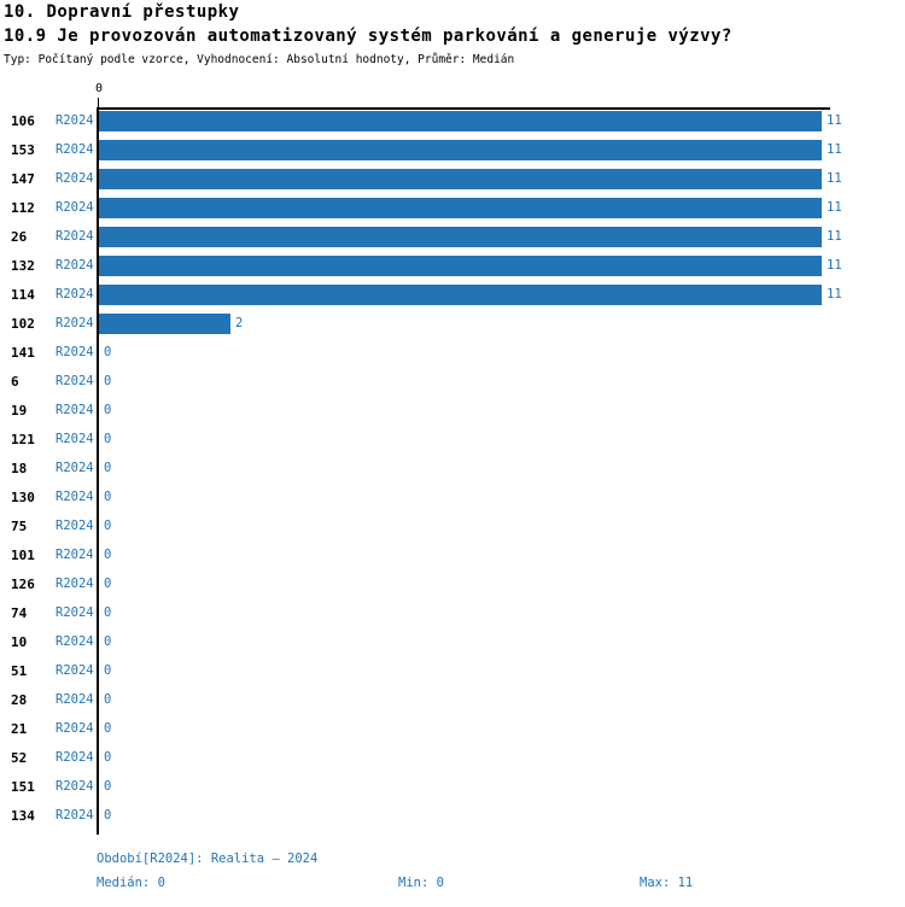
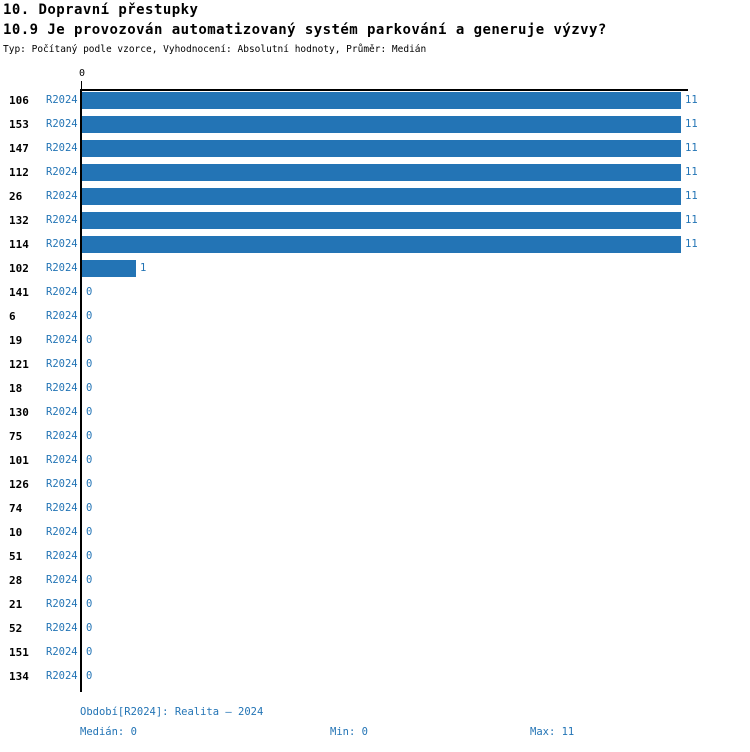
102: 2 -> 1
